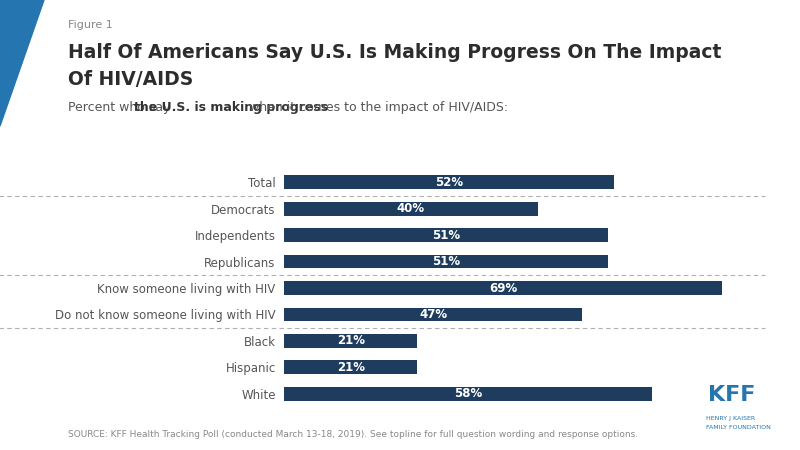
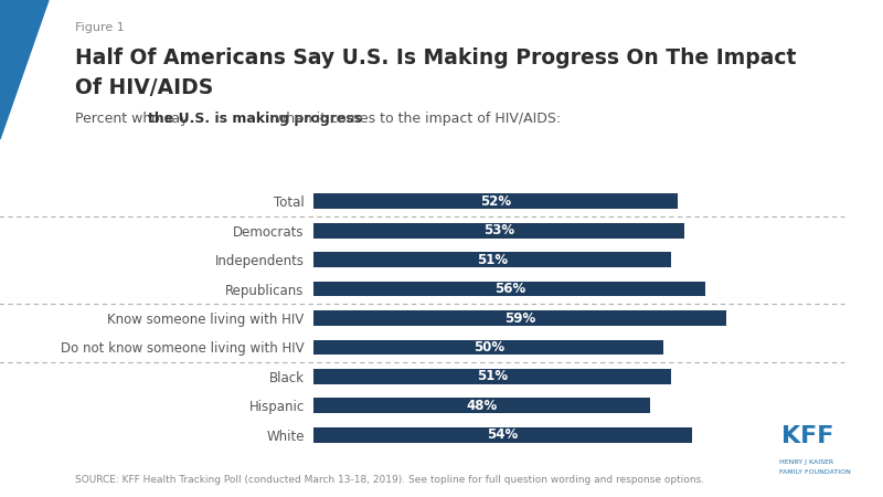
Democrats: 40% -> 53%
Republicans: 51% -> 56%
Know someone living with HIV: 69% -> 59%
Do not know someone living with HIV: 47% -> 50%
Black: 21% -> 51%
Hispanic: 21% -> 48%
White: 58% -> 54%
